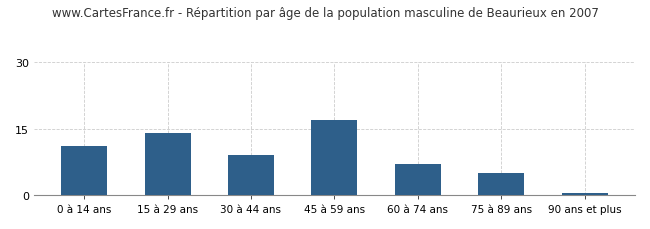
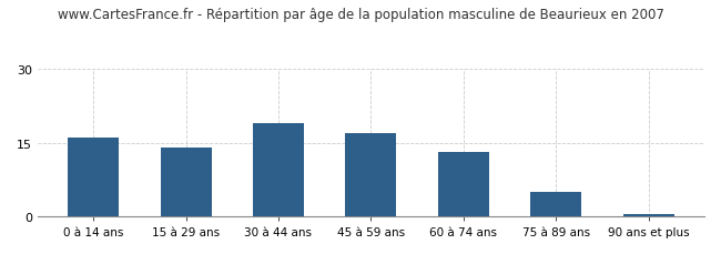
0 à 14 ans: 11.0 -> 16.0
30 à 44 ans: 9.0 -> 19.0
60 à 74 ans: 7.0 -> 13.0
